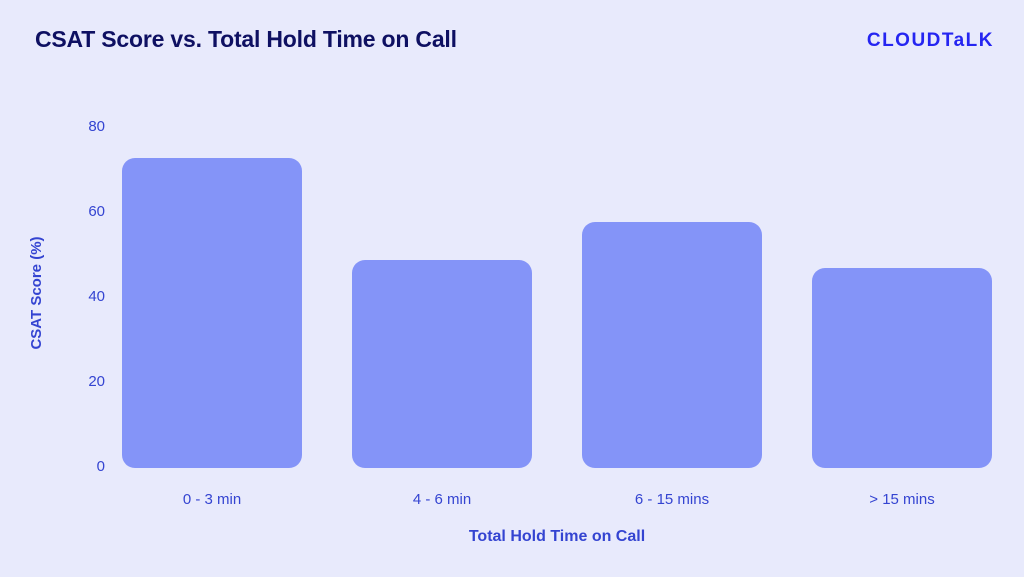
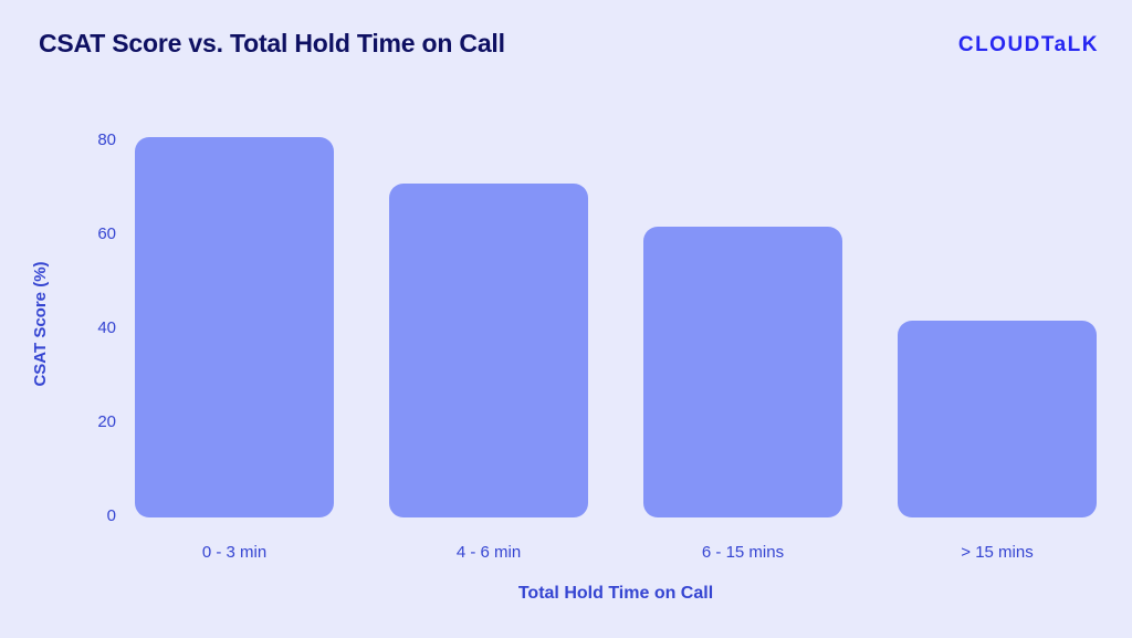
0 - 3 min: 73 -> 81
4 - 6 min: 49 -> 71
6 - 15 mins: 58 -> 62
> 15 mins: 47 -> 42
